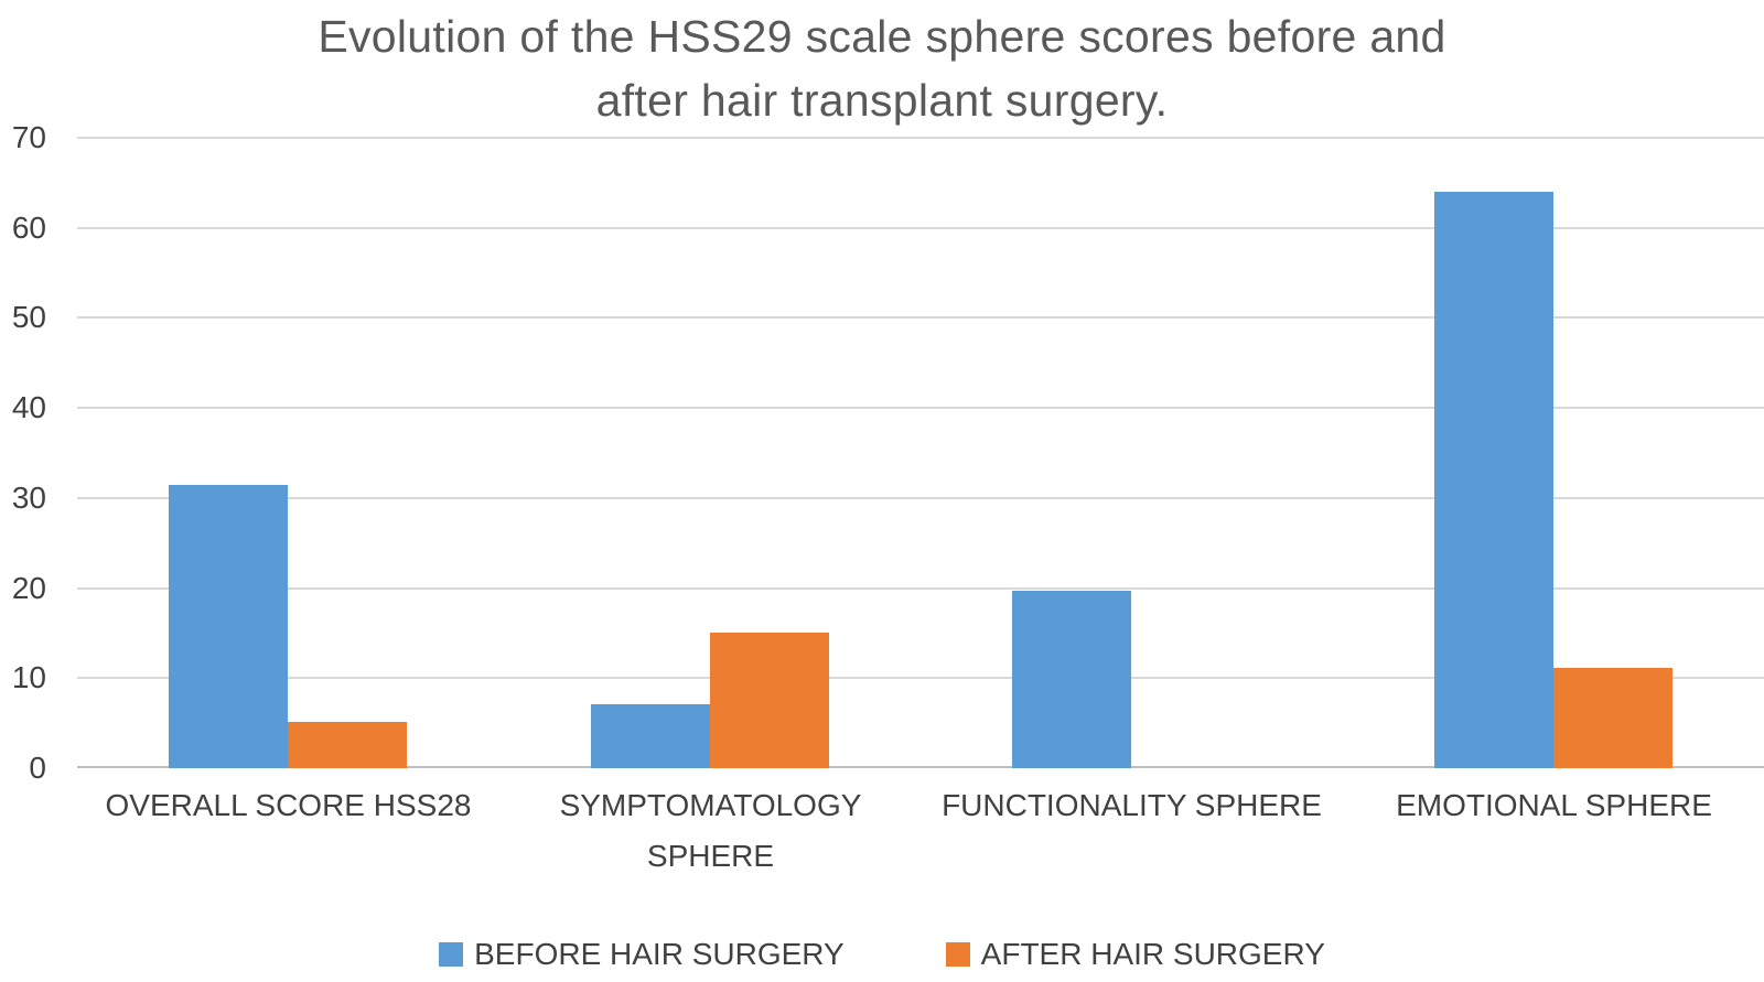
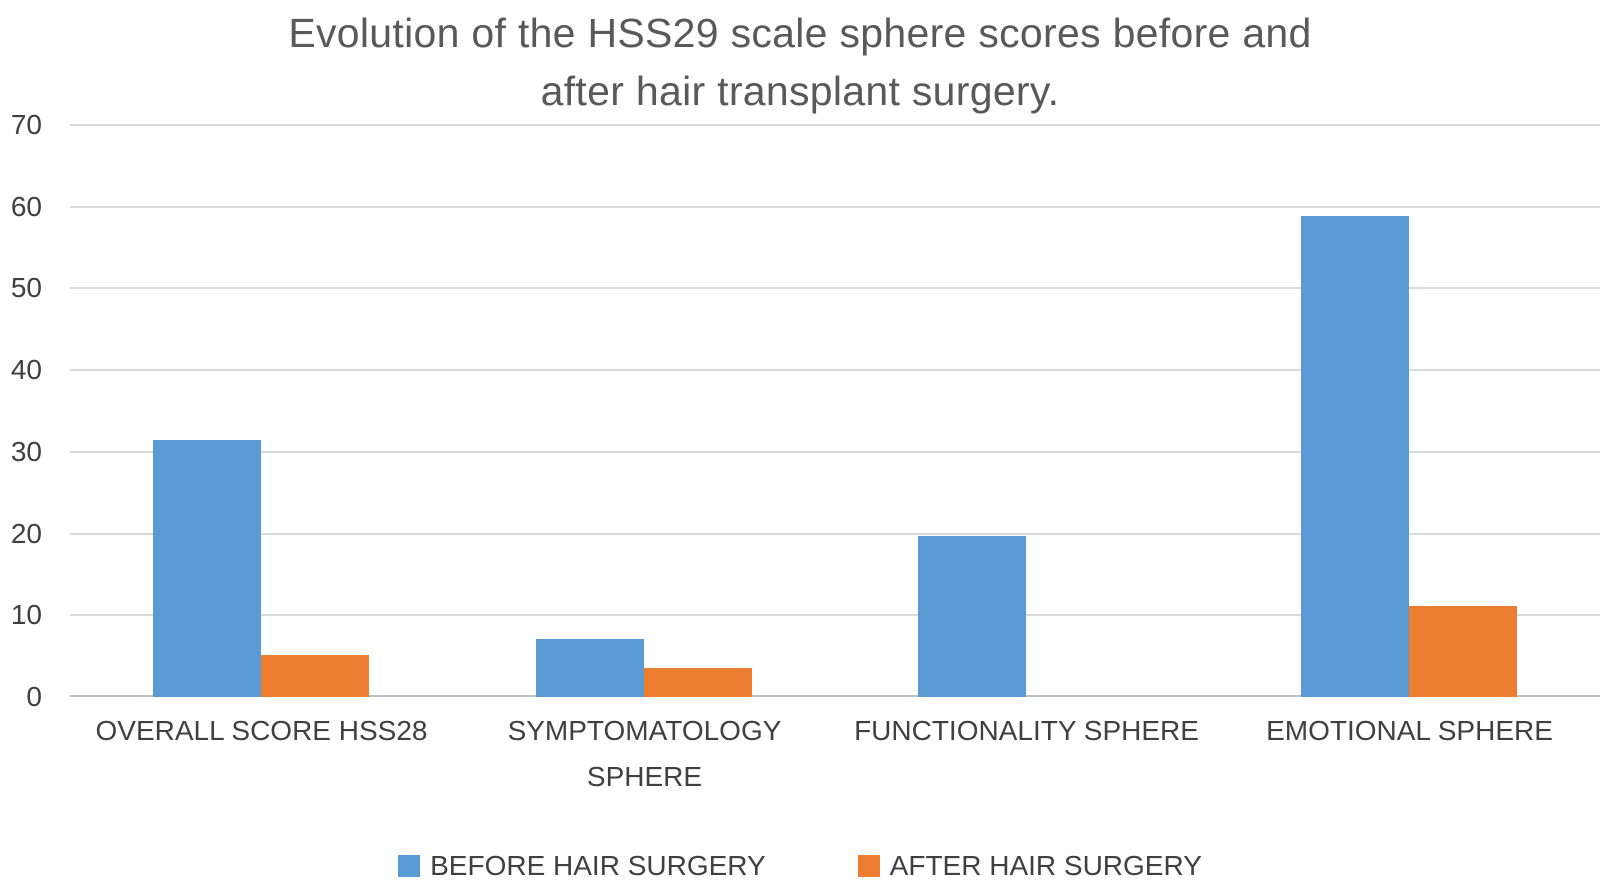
AFTER HAIR SURGERY/SYMPTOMATOLOGY SPHERE: 15 -> 4
BEFORE HAIR SURGERY/EMOTIONAL SPHERE: 64 -> 59
